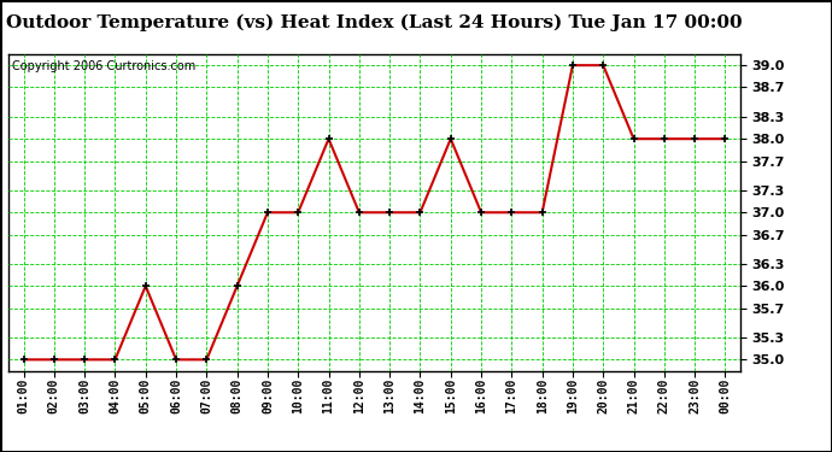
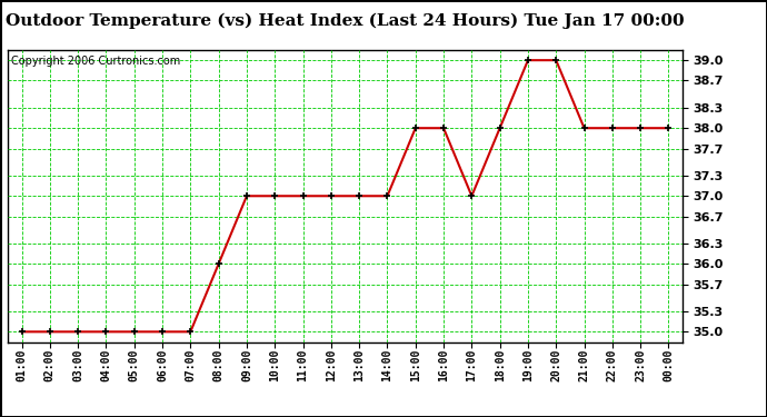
05:00: 36 -> 35
11:00: 38 -> 37
16:00: 37 -> 38
18:00: 37 -> 38
